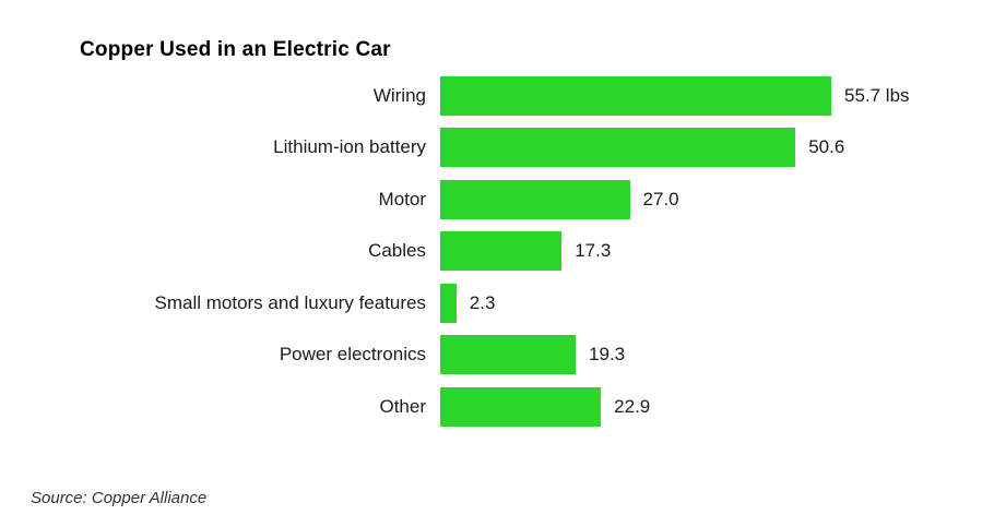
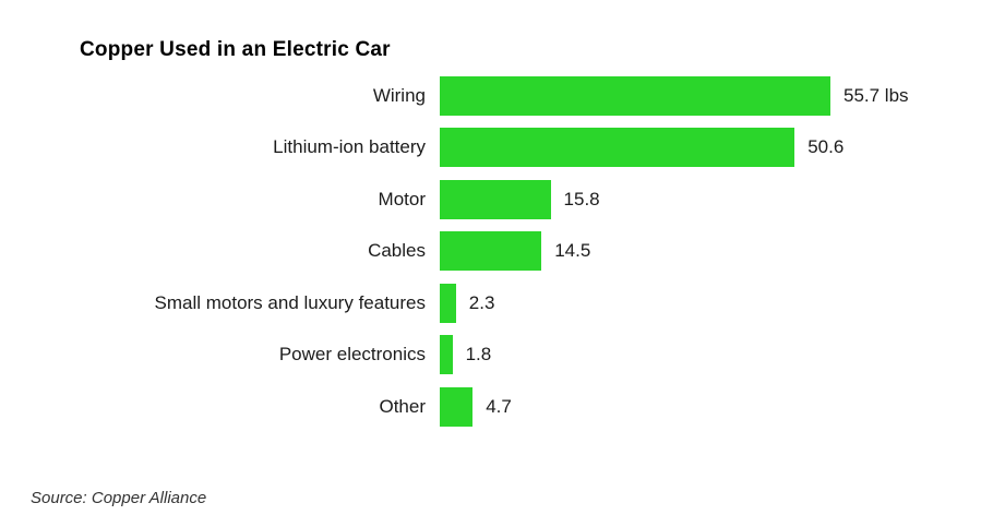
Motor: 27.0 -> 15.8
Cables: 17.3 -> 14.5
Power electronics: 19.3 -> 1.8
Other: 22.9 -> 4.7
